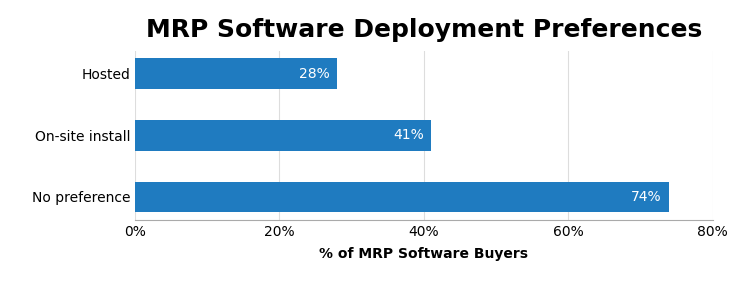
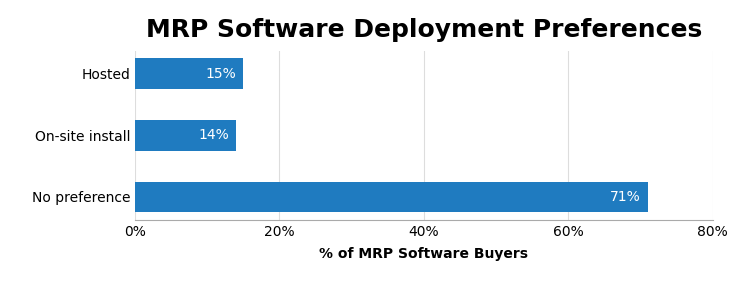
Hosted: 28% -> 15%
On-site install: 41% -> 14%
No preference: 74% -> 71%
